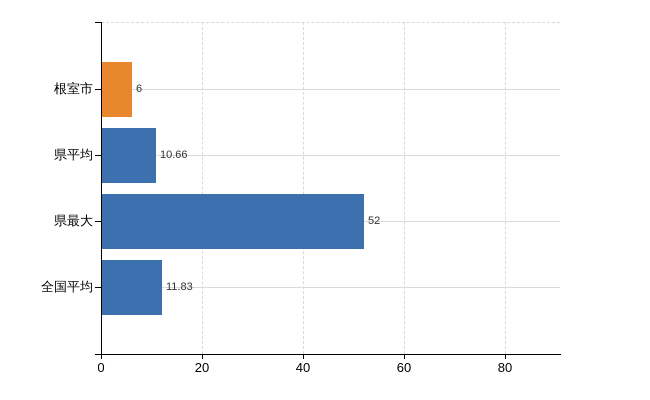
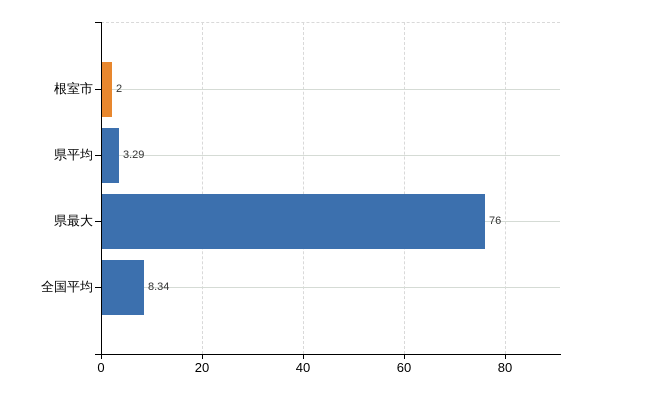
根室市: 6 -> 2
県平均: 10.66 -> 3.29
県最大: 52 -> 76
全国平均: 11.83 -> 8.34
